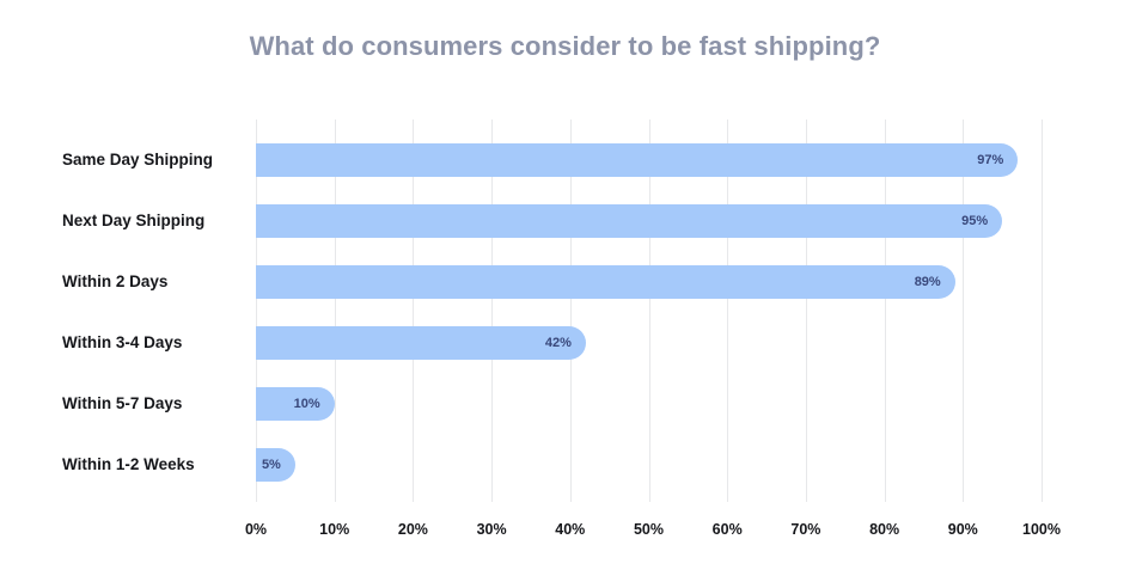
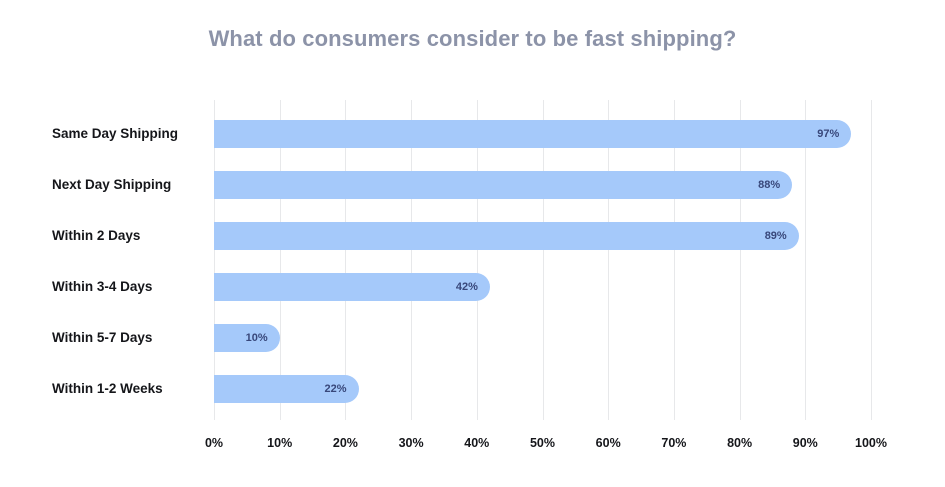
Next Day Shipping: 95% -> 88%
Within 1-2 Weeks: 5% -> 22%
